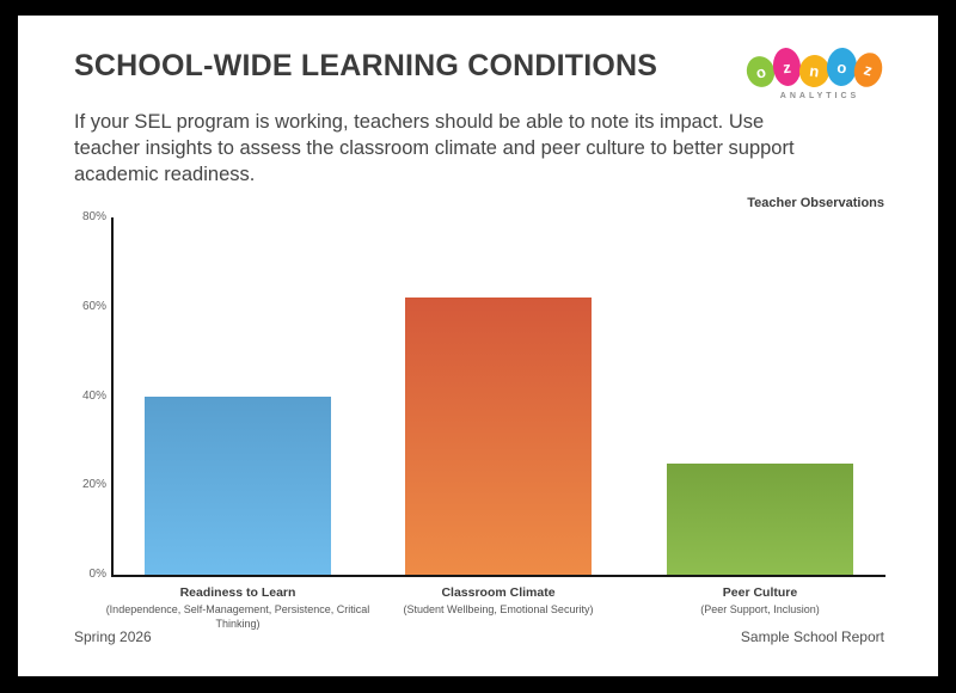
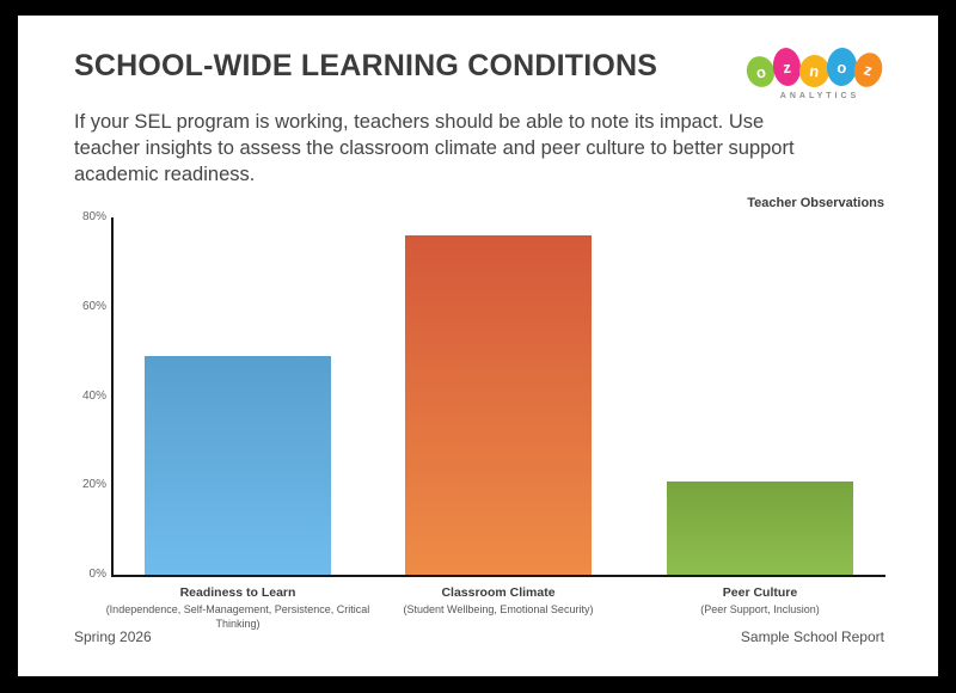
Readiness to Learn: 40% -> 49%
Classroom Climate: 62% -> 76%
Peer Culture: 25% -> 21%
